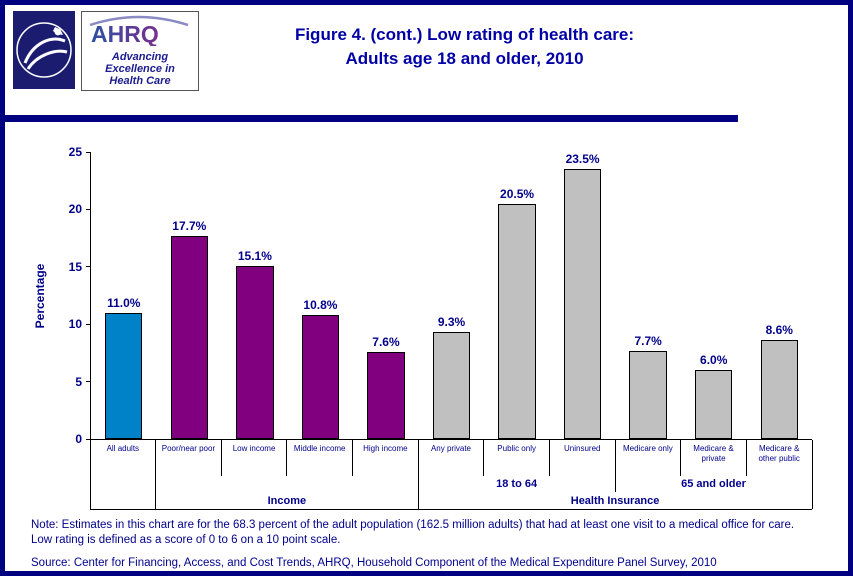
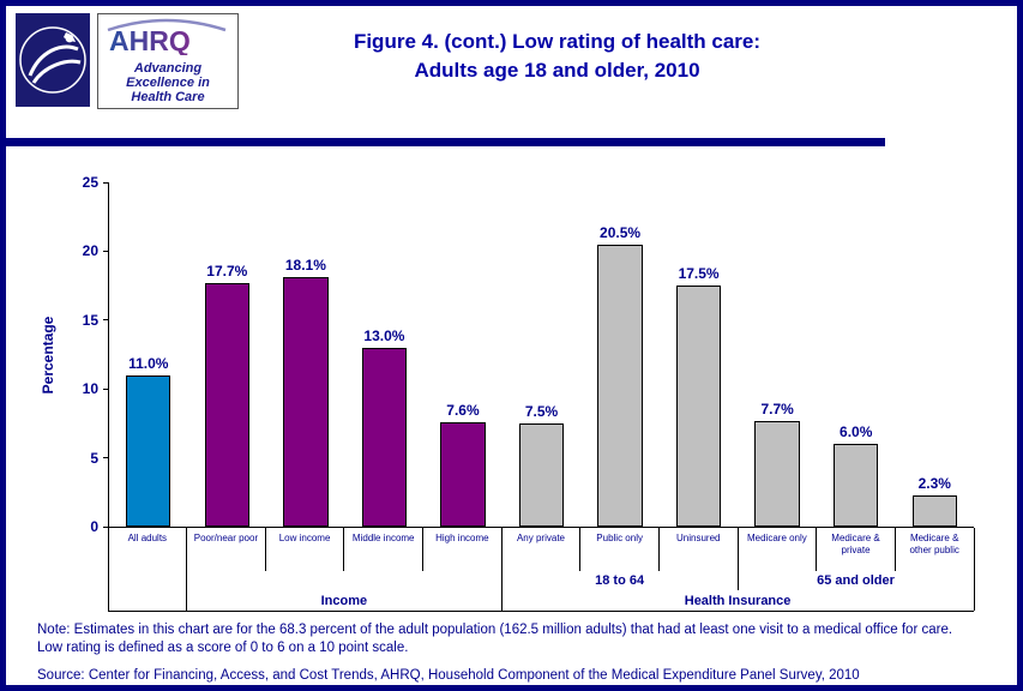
Low income: 15.1% -> 18.1%
Middle income: 10.8% -> 13.0%
Any private: 9.3% -> 7.5%
Uninsured: 23.5% -> 17.5%
Medicare & other public: 8.6% -> 2.3%
